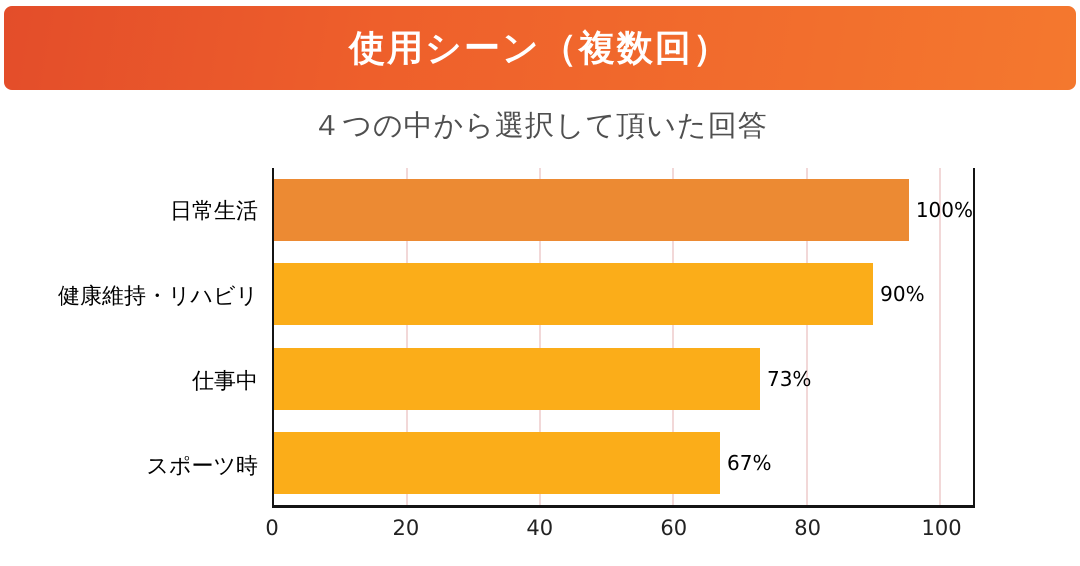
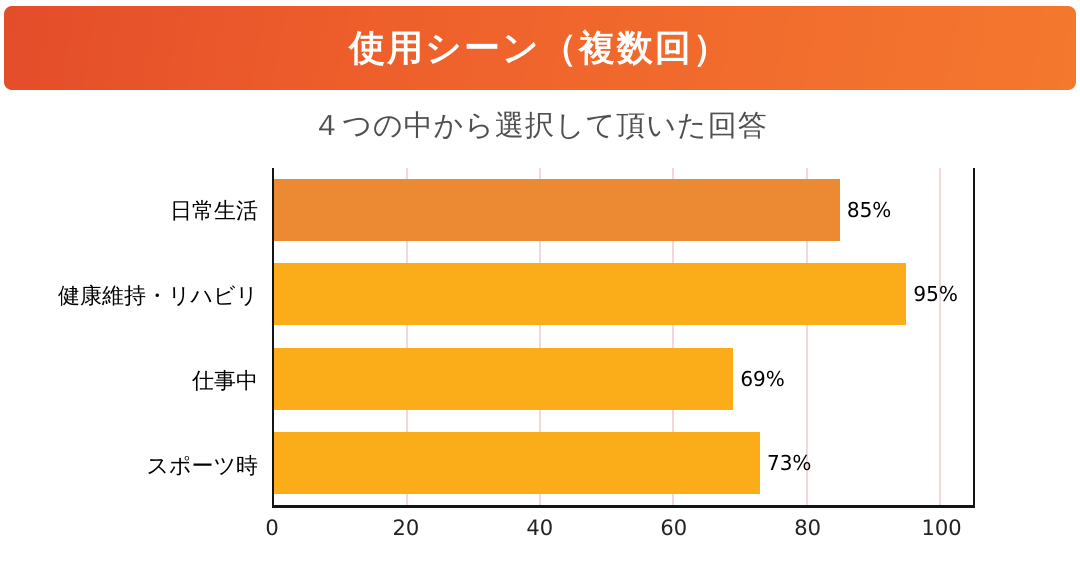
日常生活: 100% -> 85%
健康維持・リハビリ: 90% -> 95%
仕事中: 73% -> 69%
スポーツ時: 67% -> 73%
